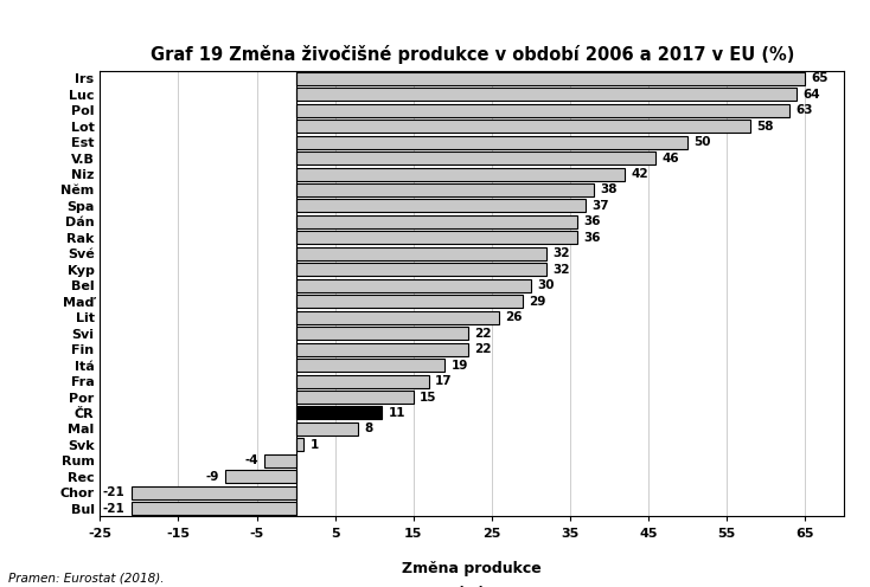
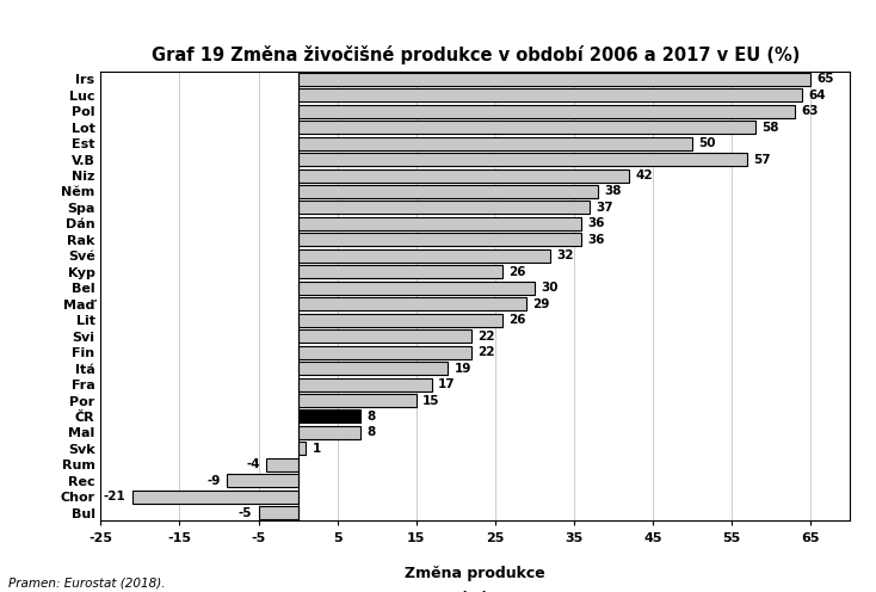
V.B: 46 -> 57
Kyp: 32 -> 26
ČR: 11 -> 8
Bul: -21 -> -5
